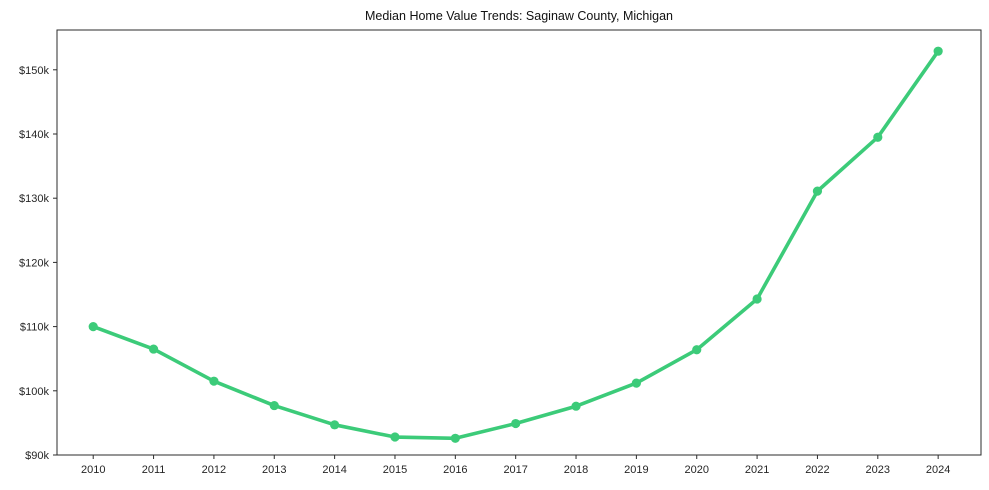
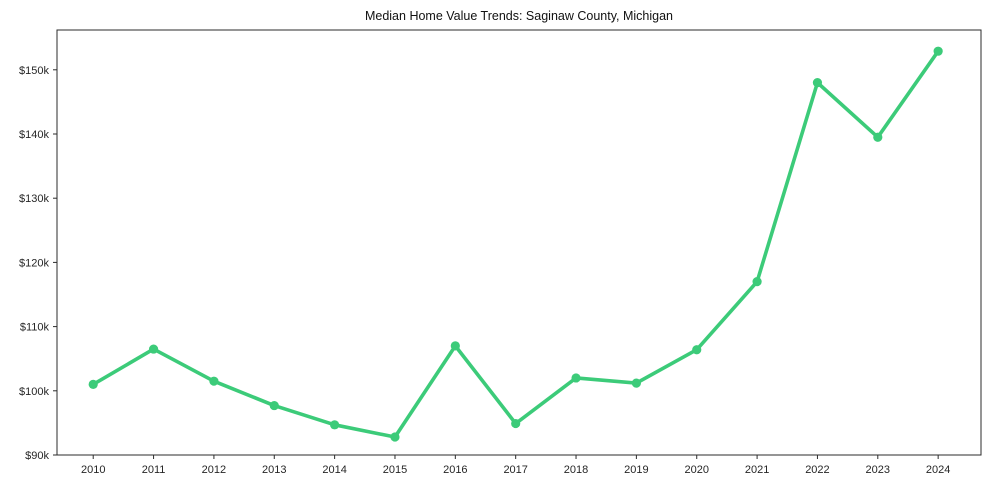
2010: $110k -> $101k
2016: $93k -> $107k
2018: $98k -> $102k
2021: $114k -> $117k
2022: $131k -> $148k
